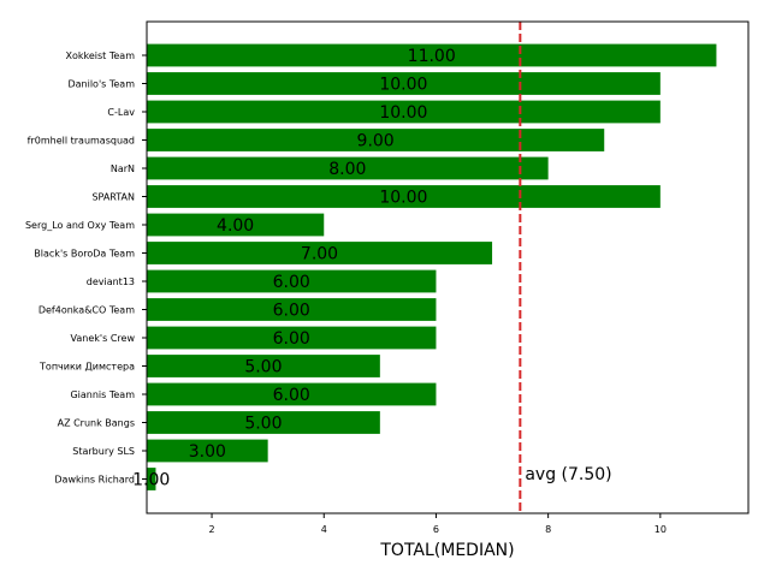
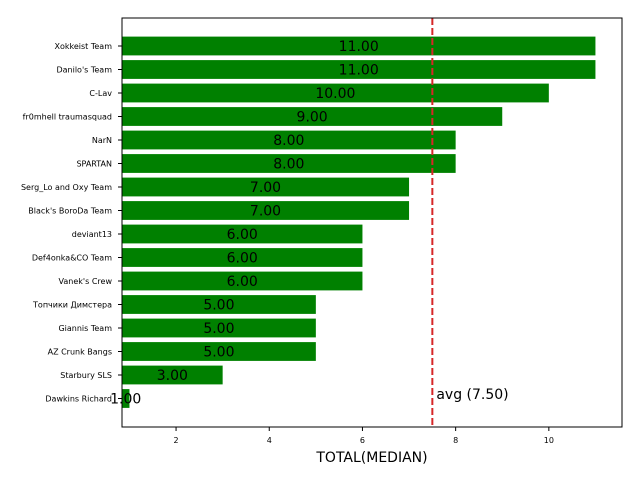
Danilo's Team: 10.00 -> 11.00
SPARTAN: 10.00 -> 8.00
Serg_Lo and Oxy Team: 4.00 -> 7.00
Giannis Team: 6.00 -> 5.00
